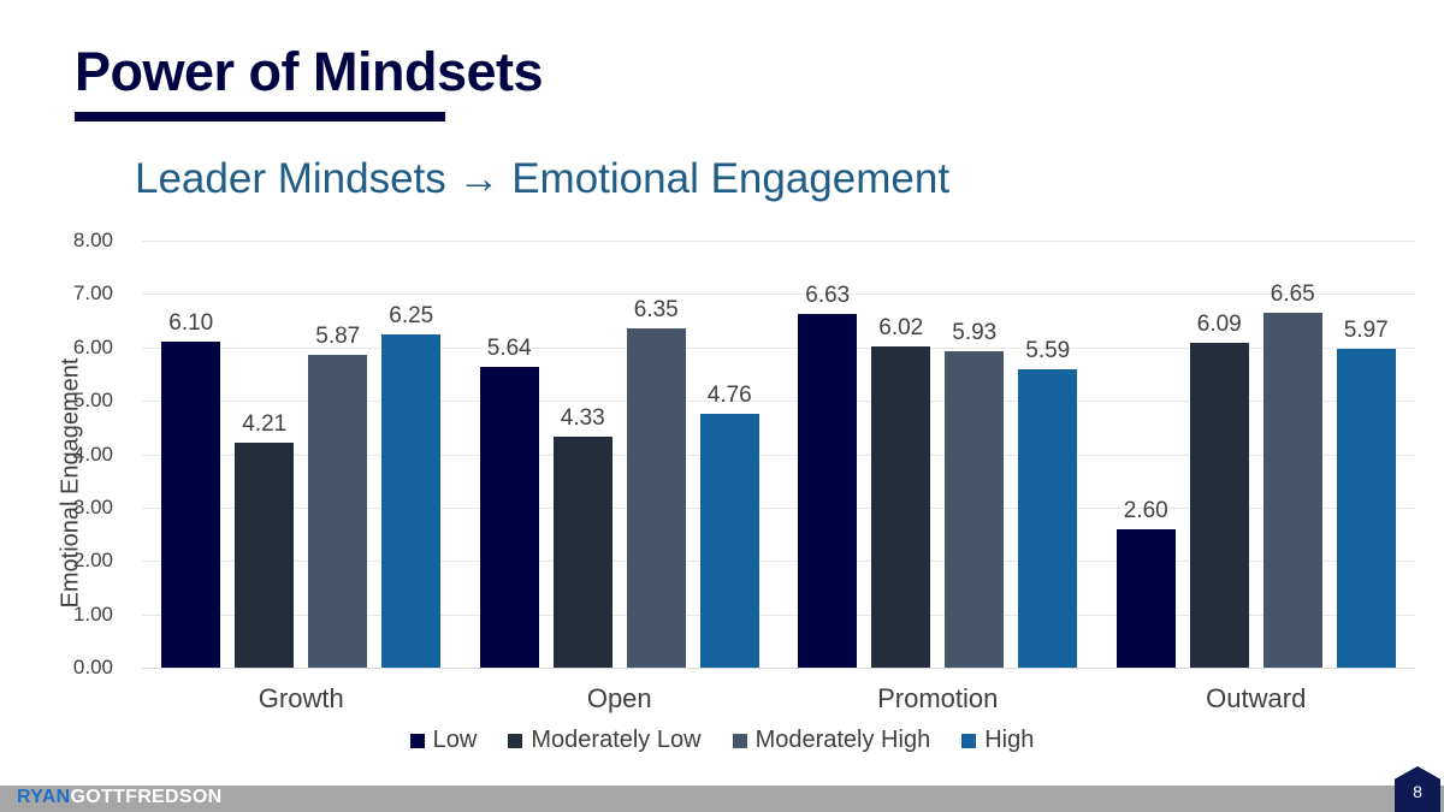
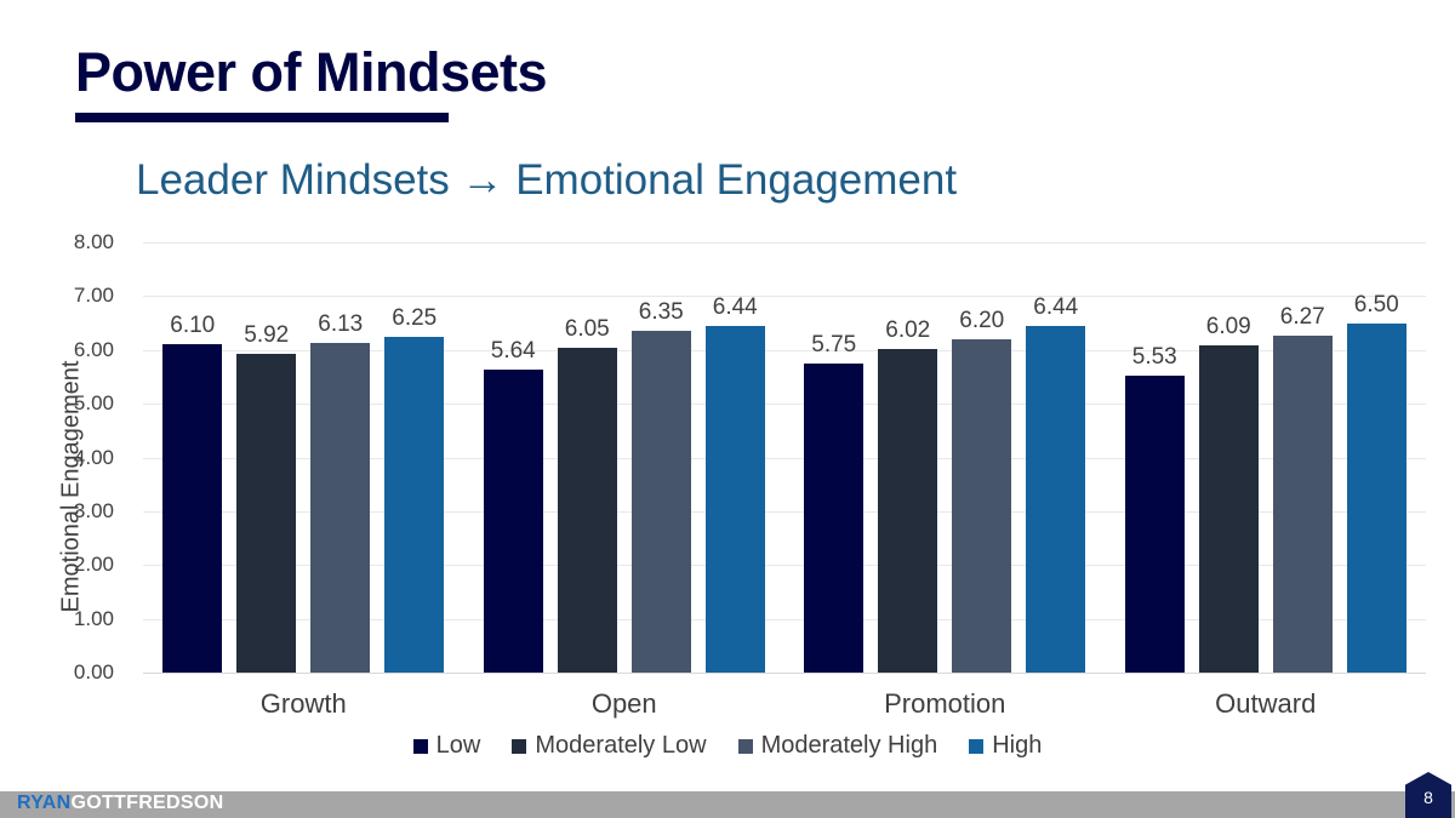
Moderately Low/Growth: 4.21 -> 5.92
Moderately High/Growth: 5.87 -> 6.13
Moderately Low/Open: 4.33 -> 6.05
High/Open: 4.76 -> 6.44
Low/Promotion: 6.63 -> 5.75
Moderately High/Promotion: 5.93 -> 6.20
High/Promotion: 5.59 -> 6.44
Low/Outward: 2.60 -> 5.53
Moderately High/Outward: 6.65 -> 6.27
High/Outward: 5.97 -> 6.50
